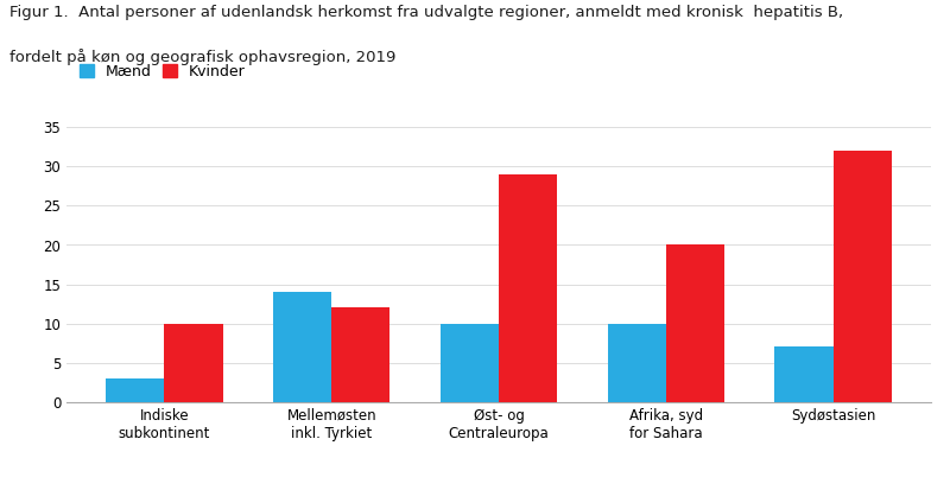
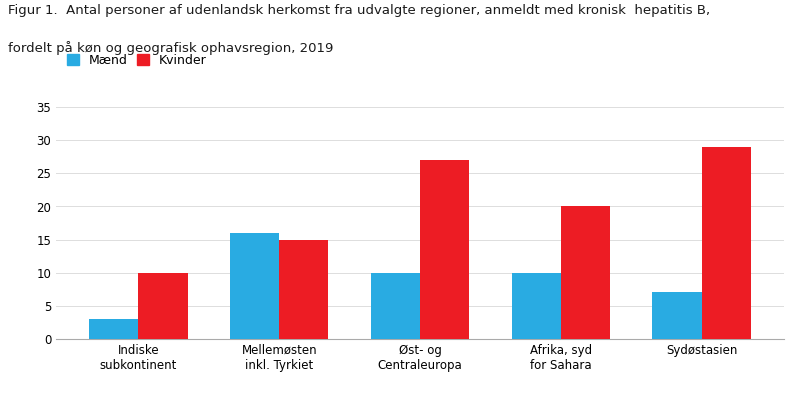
Mænd/Mellemøsten inkl. Tyrkiet: 14 -> 16
Kvinder/Mellemøsten inkl. Tyrkiet: 12 -> 15
Kvinder/Øst- og Centraleuropa: 29 -> 27
Kvinder/Sydøstasien: 32 -> 29
